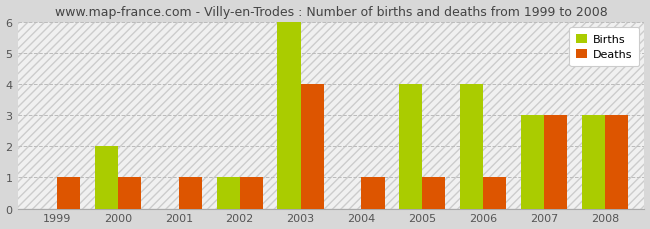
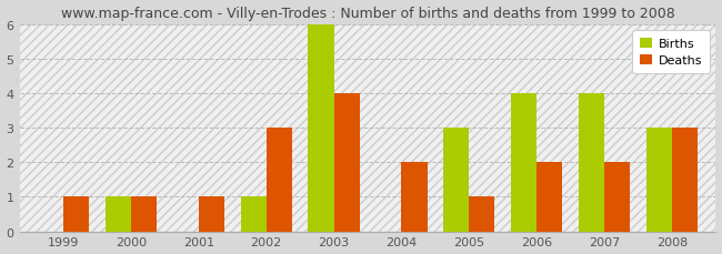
Births/2000: 2 -> 1
Deaths/2002: 1 -> 3
Deaths/2004: 1 -> 2
Births/2005: 4 -> 3
Deaths/2006: 1 -> 2
Births/2007: 3 -> 4
Deaths/2007: 3 -> 2
